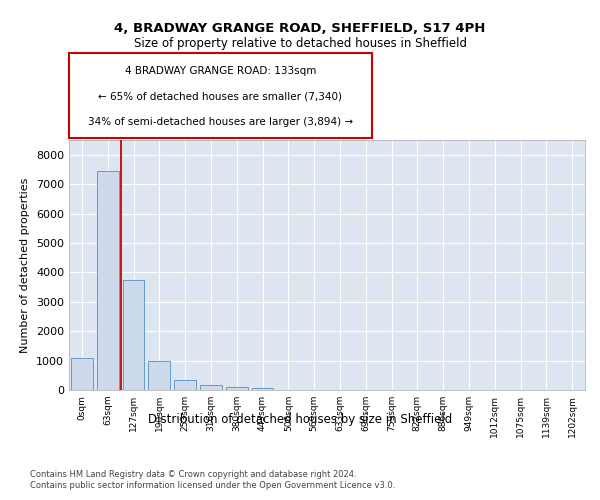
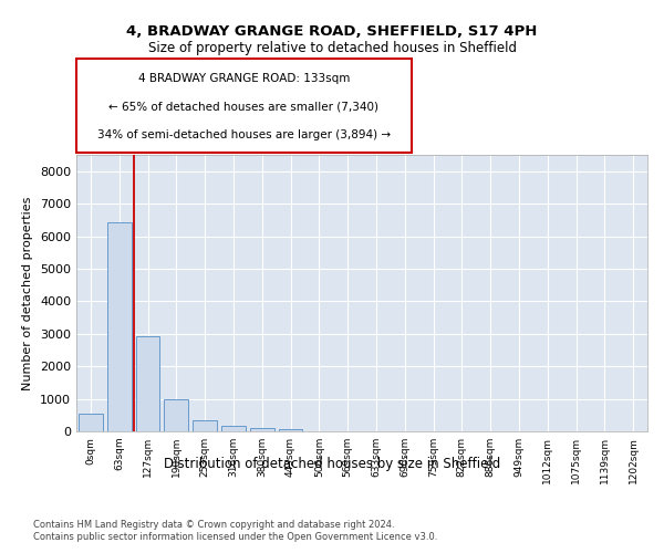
0sqm: 1100 -> 540
63sqm: 7450 -> 6430
127sqm: 3750 -> 2920
